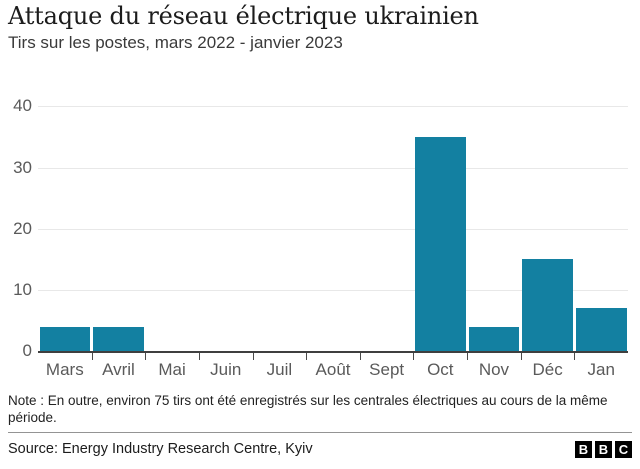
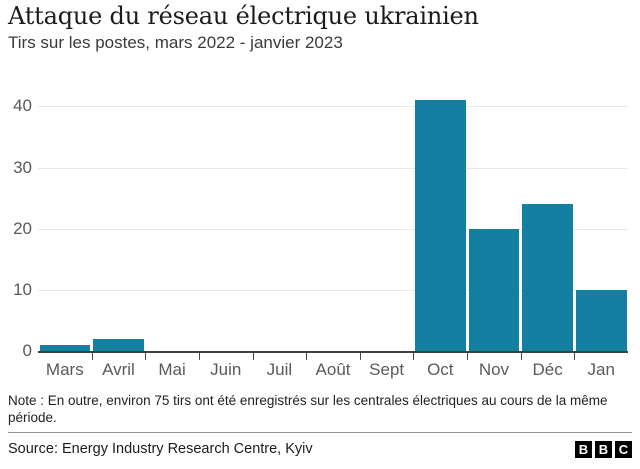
Mars: 4 -> 1
Avril: 4 -> 2
Oct: 35 -> 41
Nov: 4 -> 20
Déc: 15 -> 24
Jan: 7 -> 10
